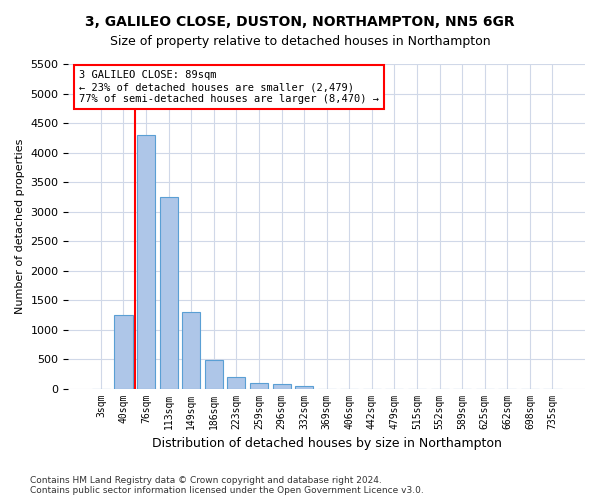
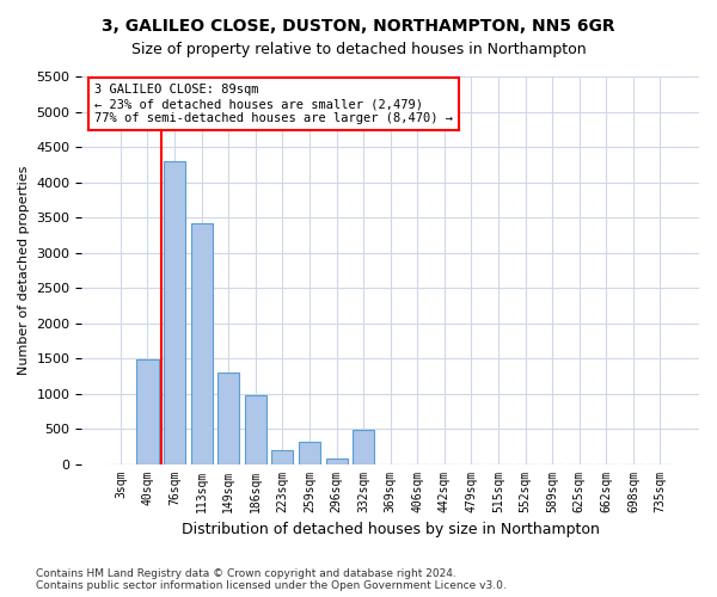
40sqm: 1250 -> 1480
113sqm: 3250 -> 3420
186sqm: 480 -> 980
259sqm: 100 -> 320
332sqm: 50 -> 480
